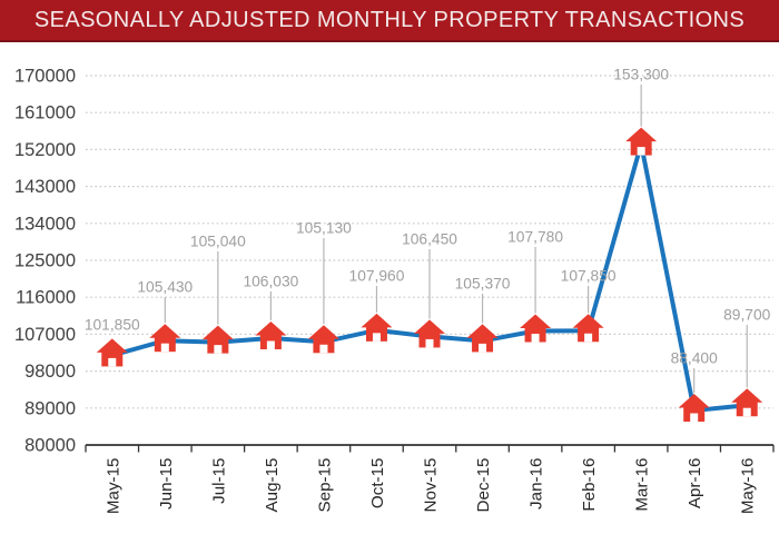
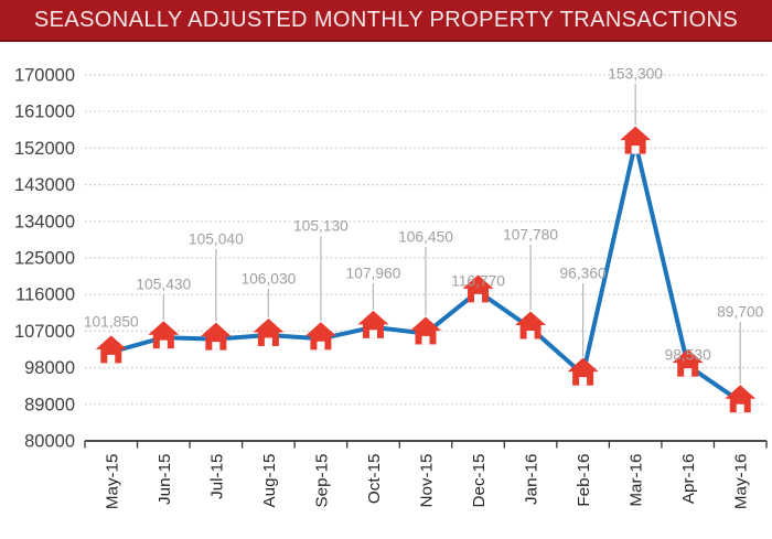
Dec-15: 105,370 -> 116,770
Feb-16: 107,850 -> 96,360
Apr-16: 88,400 -> 98,530
